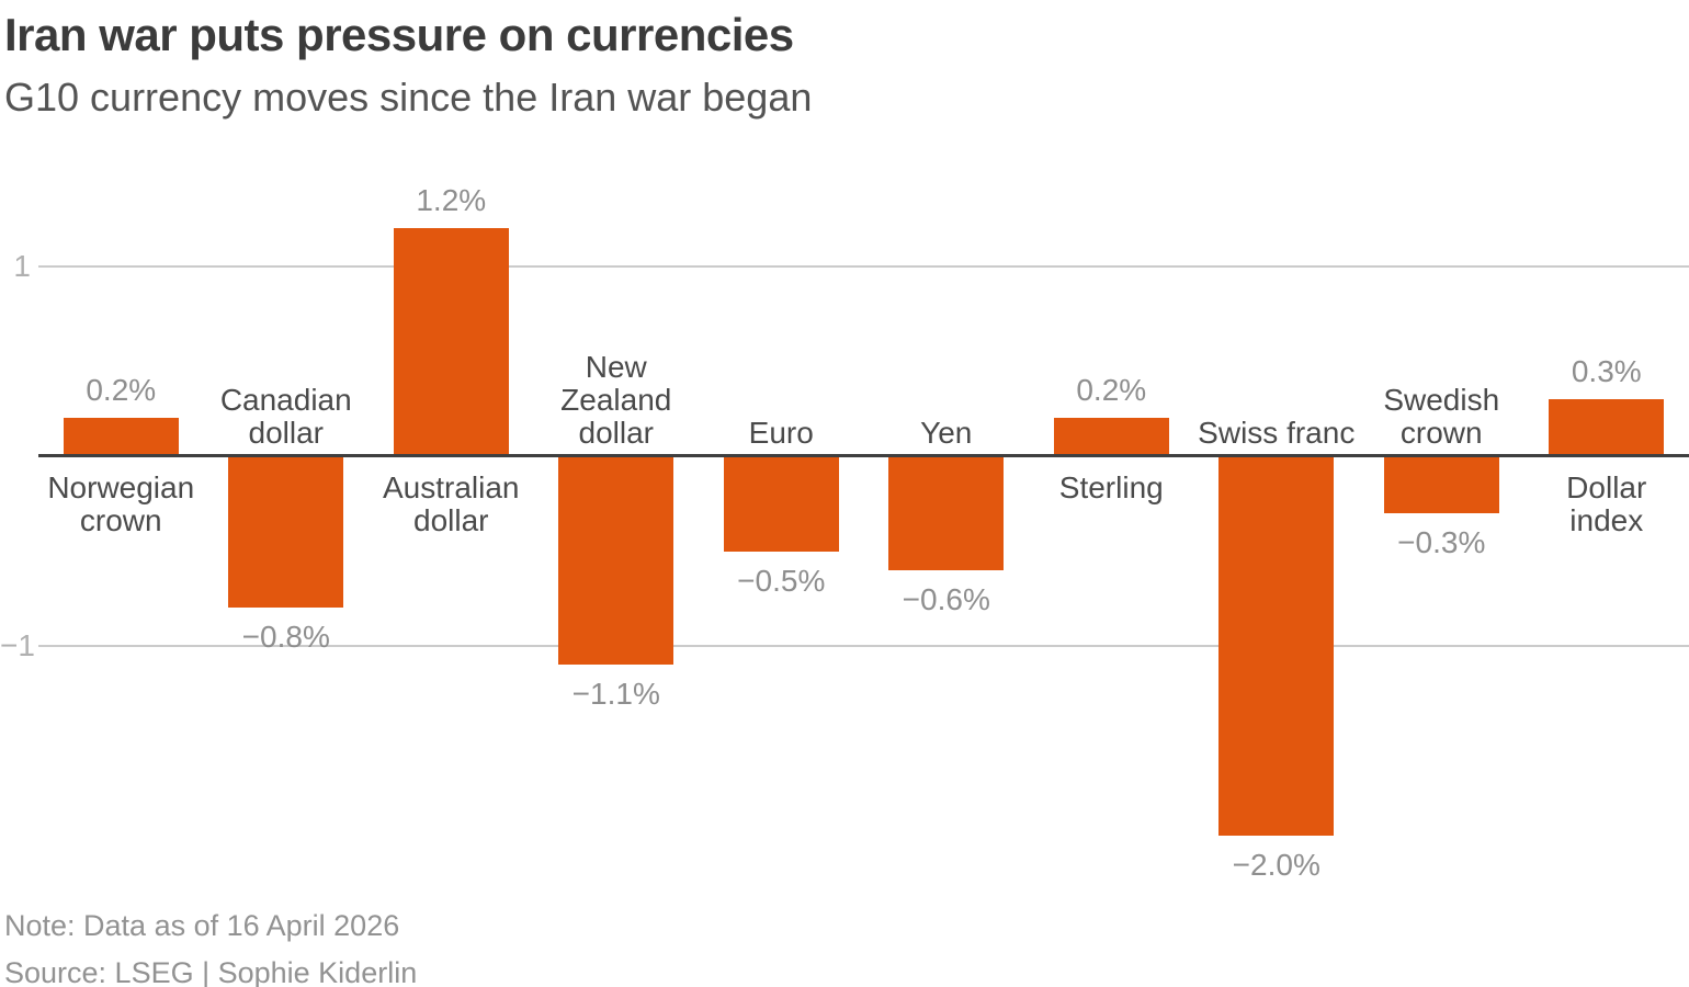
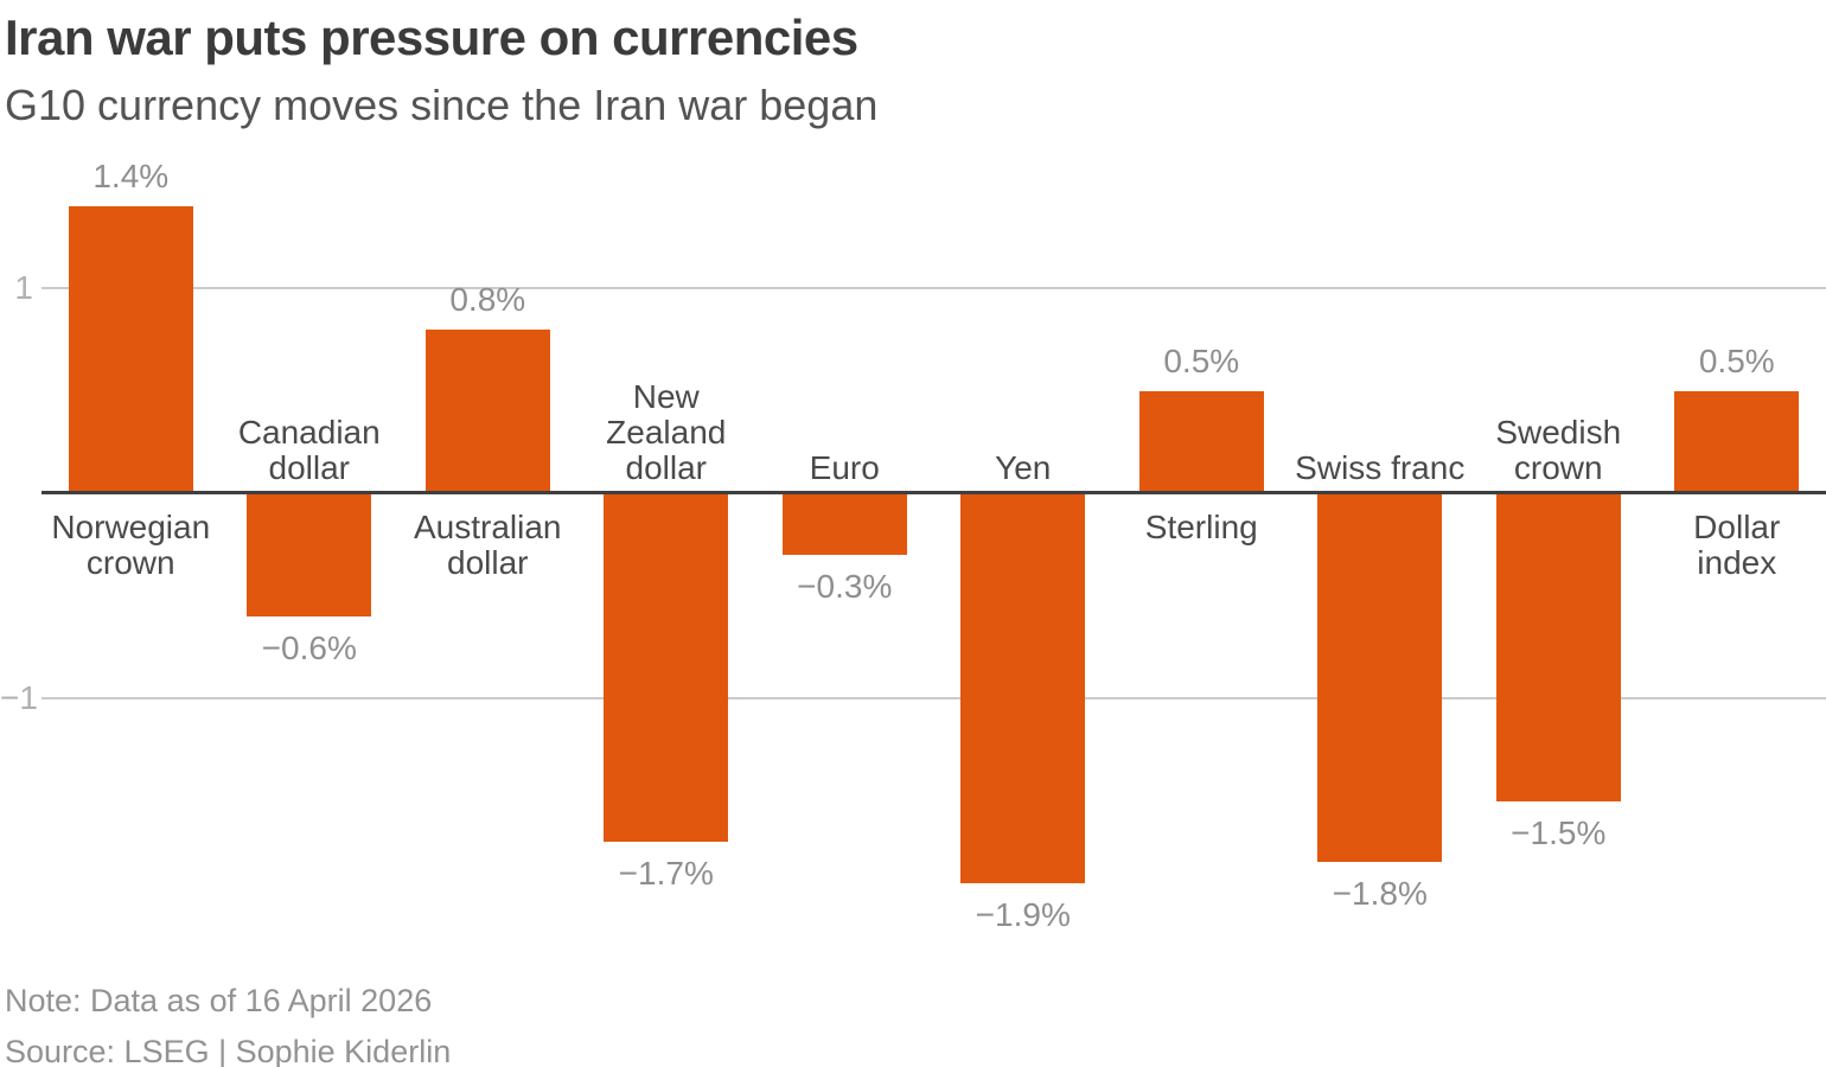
Norwegian crown: 0.2% -> 1.4%
Canadian dollar: −0.8% -> −0.6%
Australian dollar: 1.2% -> 0.8%
New Zealand dollar: −1.1% -> −1.7%
Euro: −0.5% -> −0.3%
Yen: −0.6% -> −1.9%
Sterling: 0.2% -> 0.5%
Swiss franc: −2.0% -> −1.8%
Swedish crown: −0.3% -> −1.5%
Dollar index: 0.3% -> 0.5%
